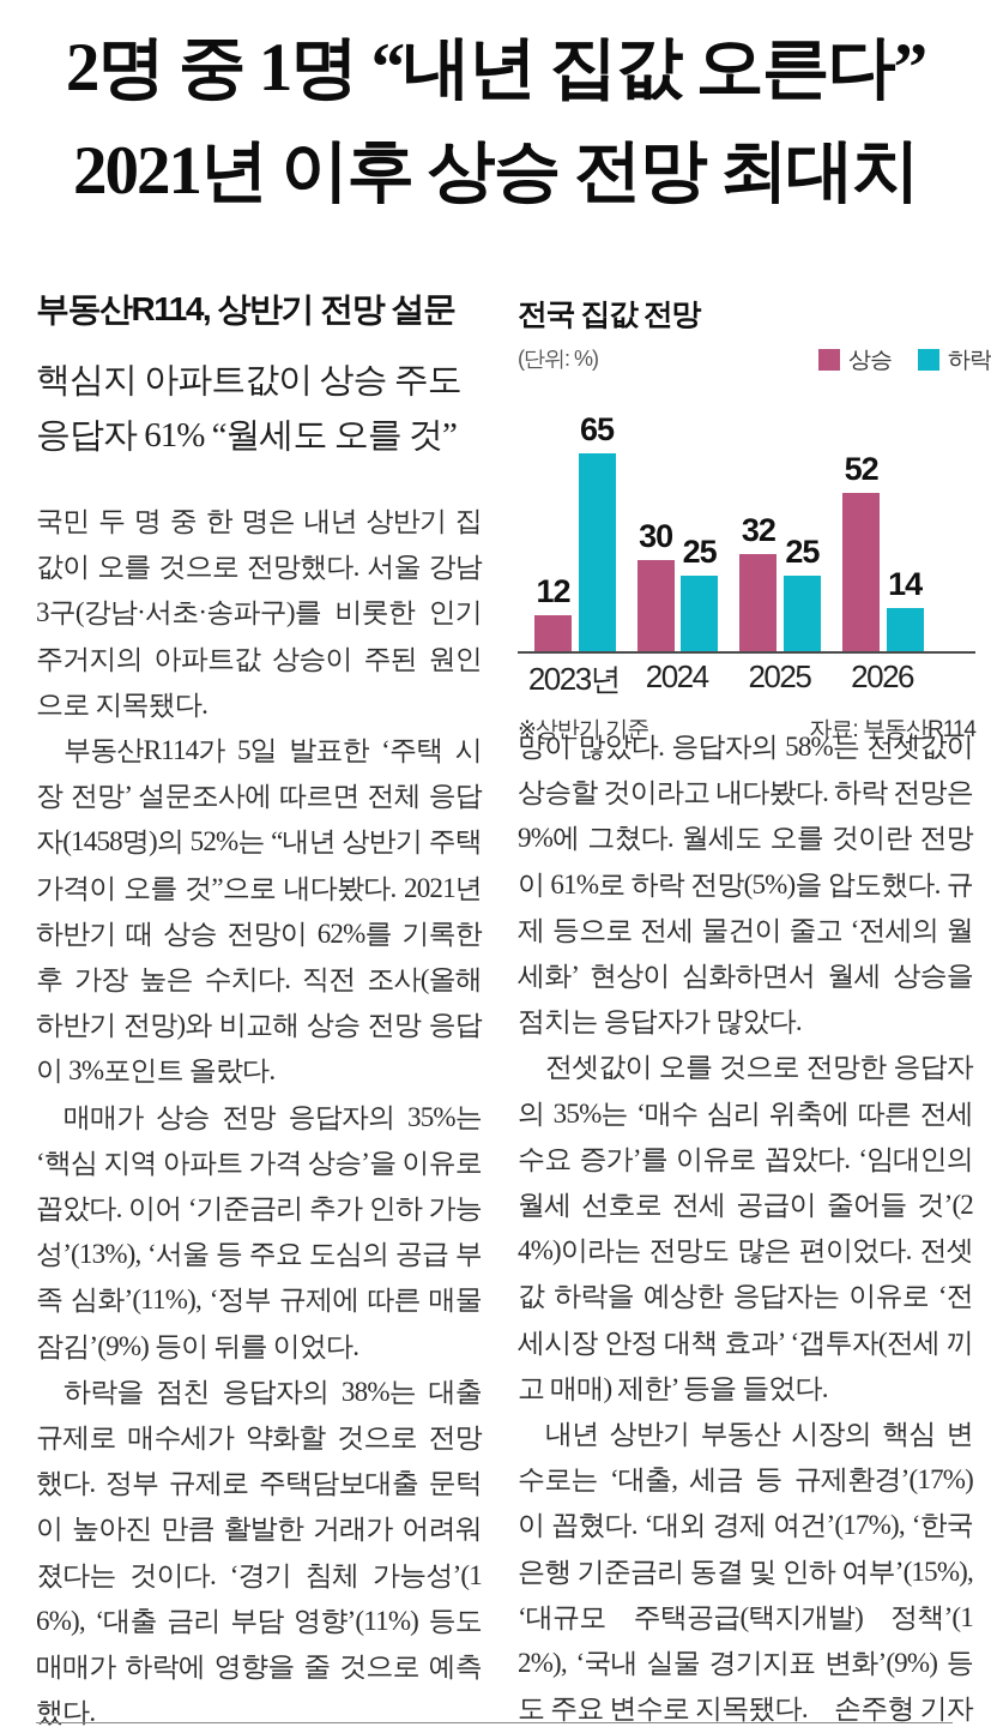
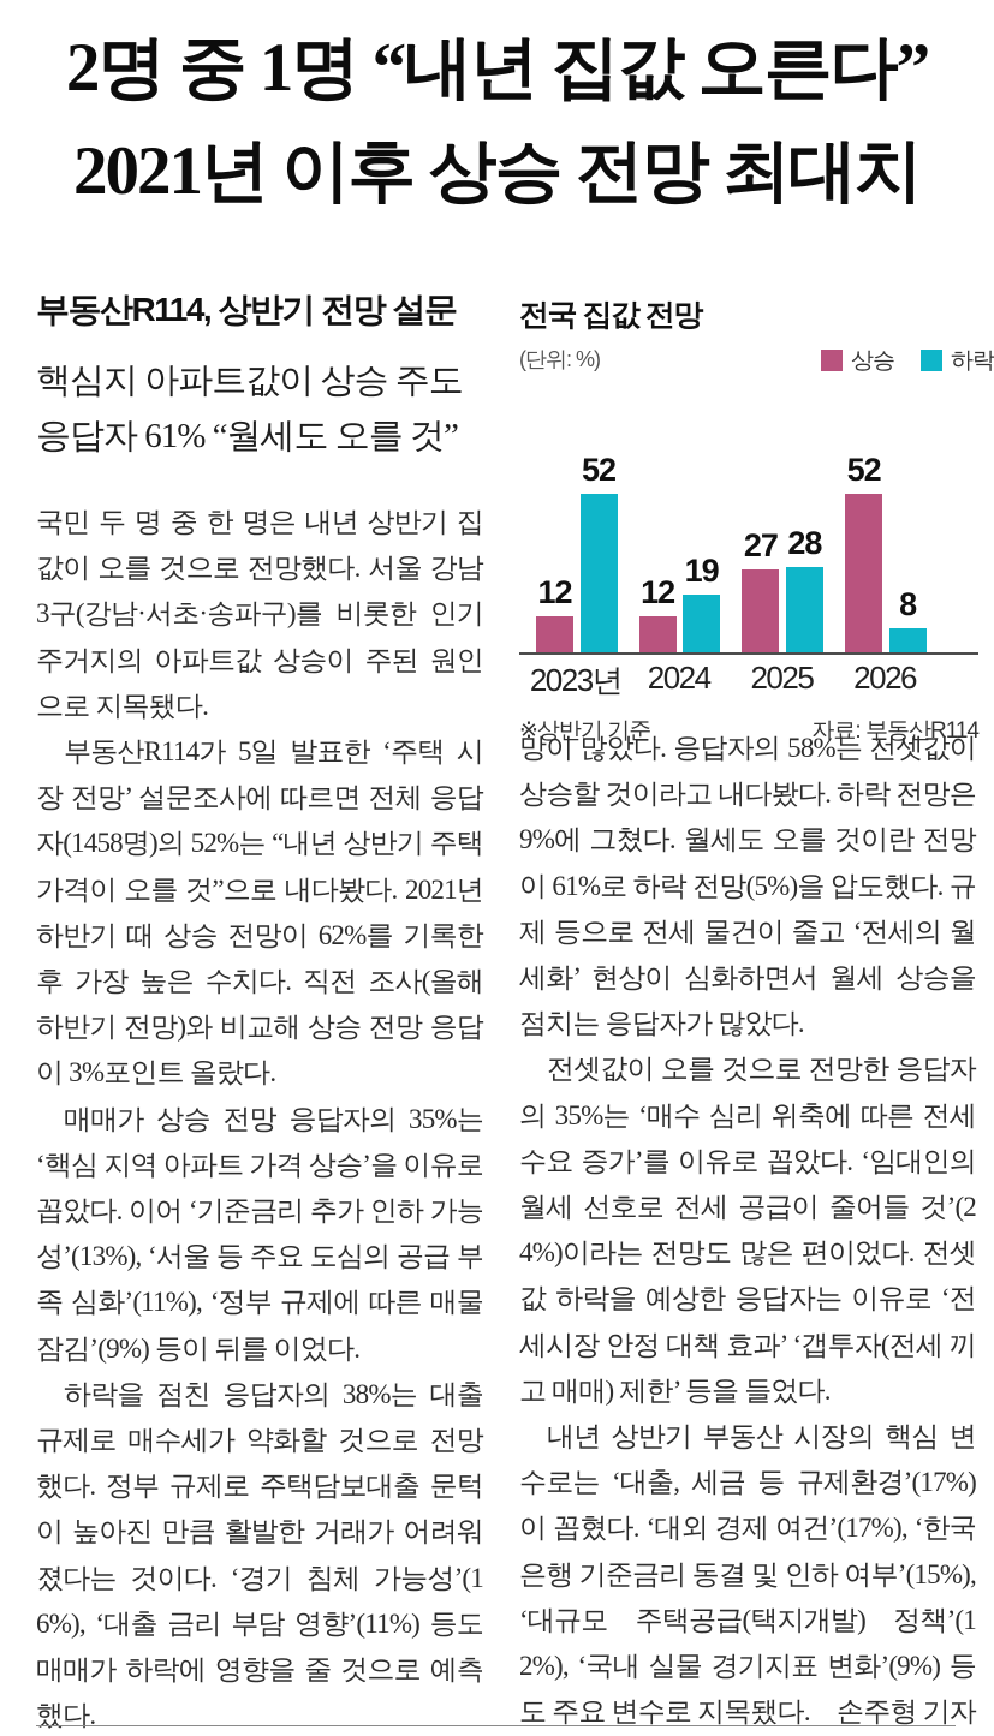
하락/2023년: 65 -> 52
상승/2024: 30 -> 12
하락/2024: 25 -> 19
상승/2025: 32 -> 27
하락/2025: 25 -> 28
하락/2026: 14 -> 8
